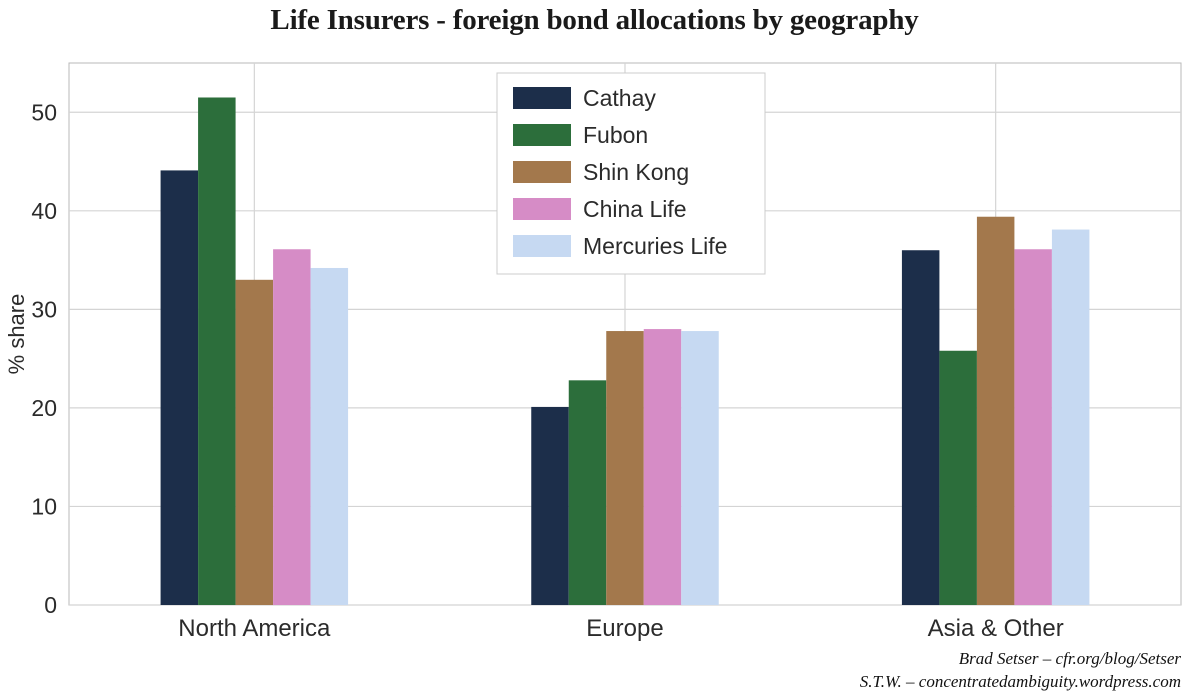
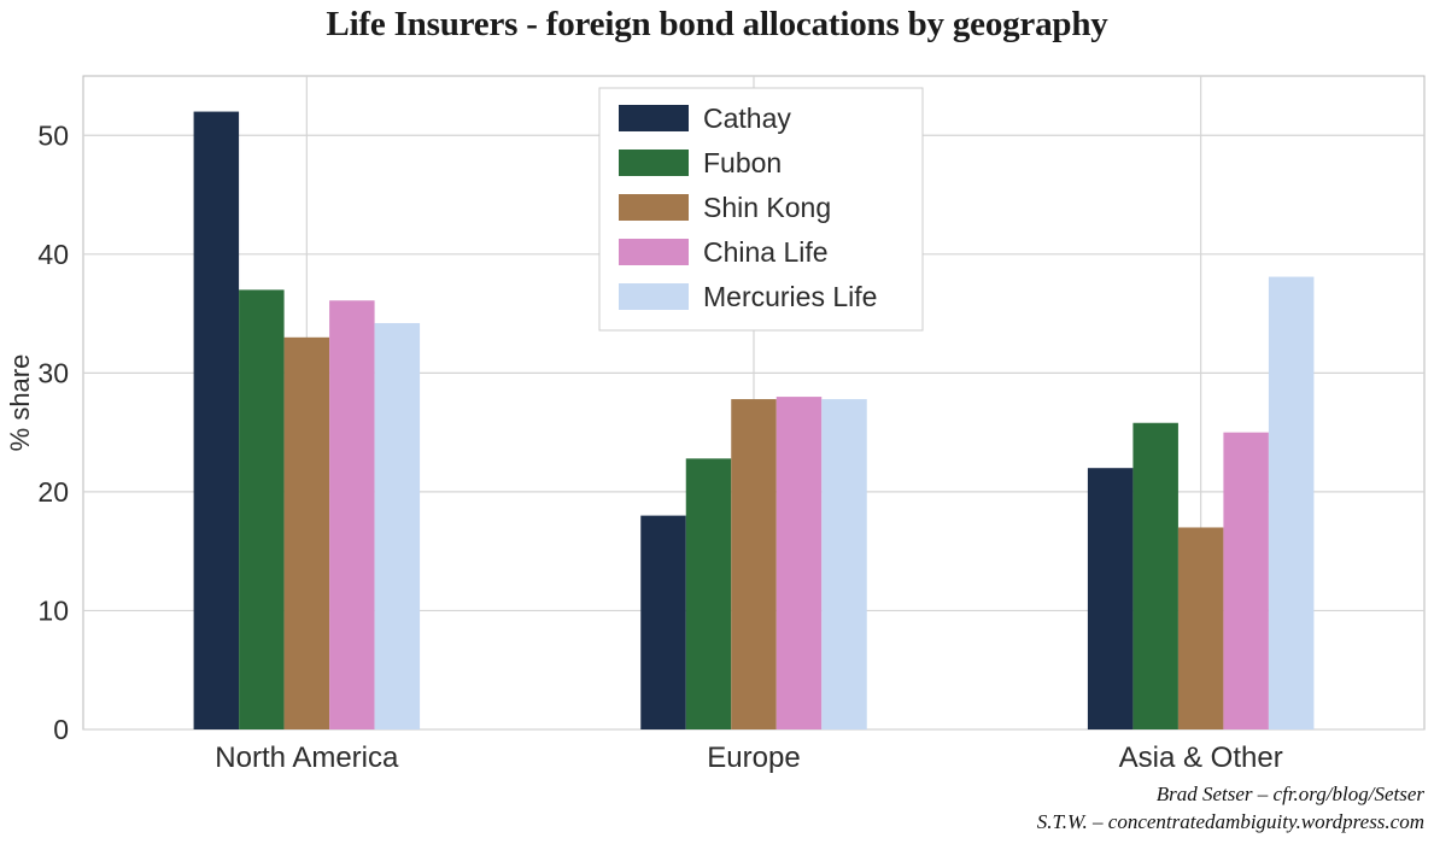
Cathay/North America: 44 -> 52
Fubon/North America: 52 -> 37
Cathay/Europe: 20 -> 18
Cathay/Asia & Other: 36 -> 22
Shin Kong/Asia & Other: 39 -> 17
China Life/Asia & Other: 36 -> 25
